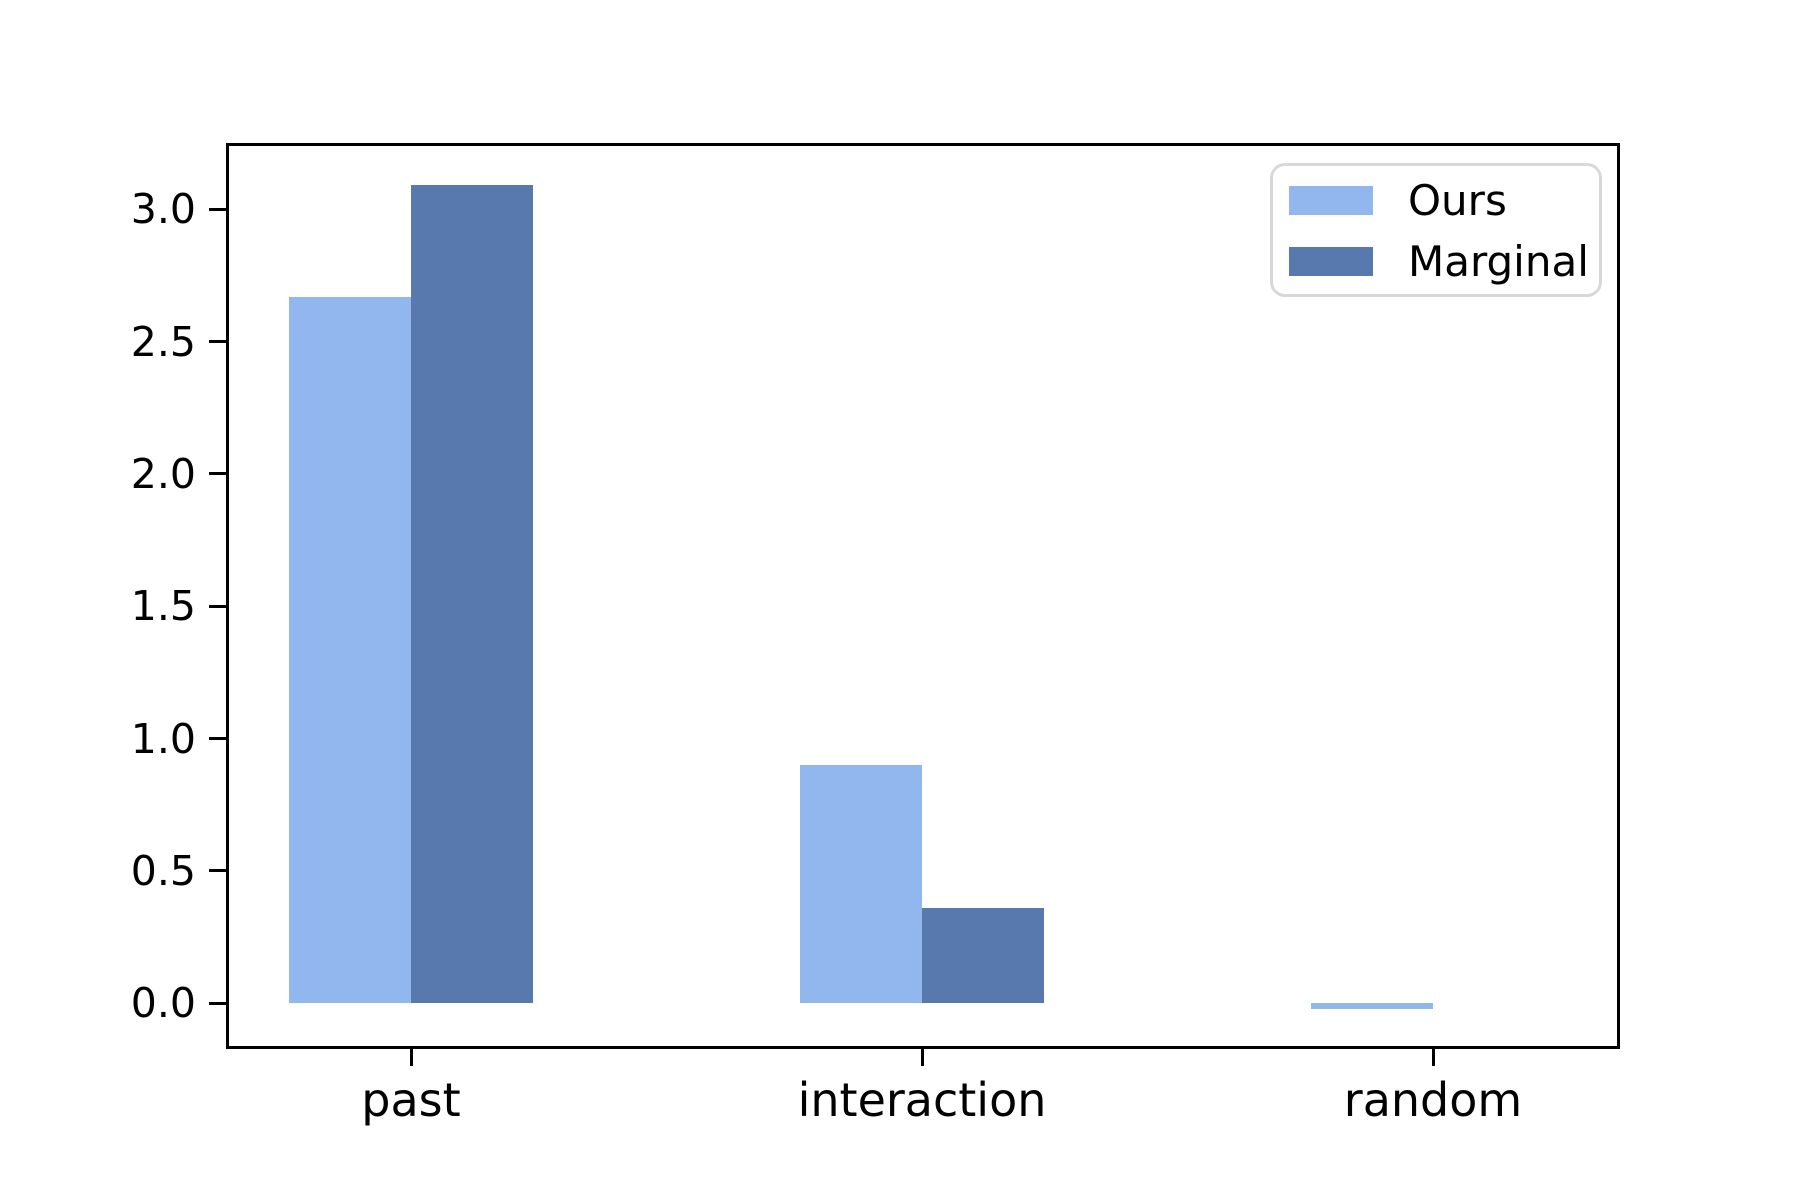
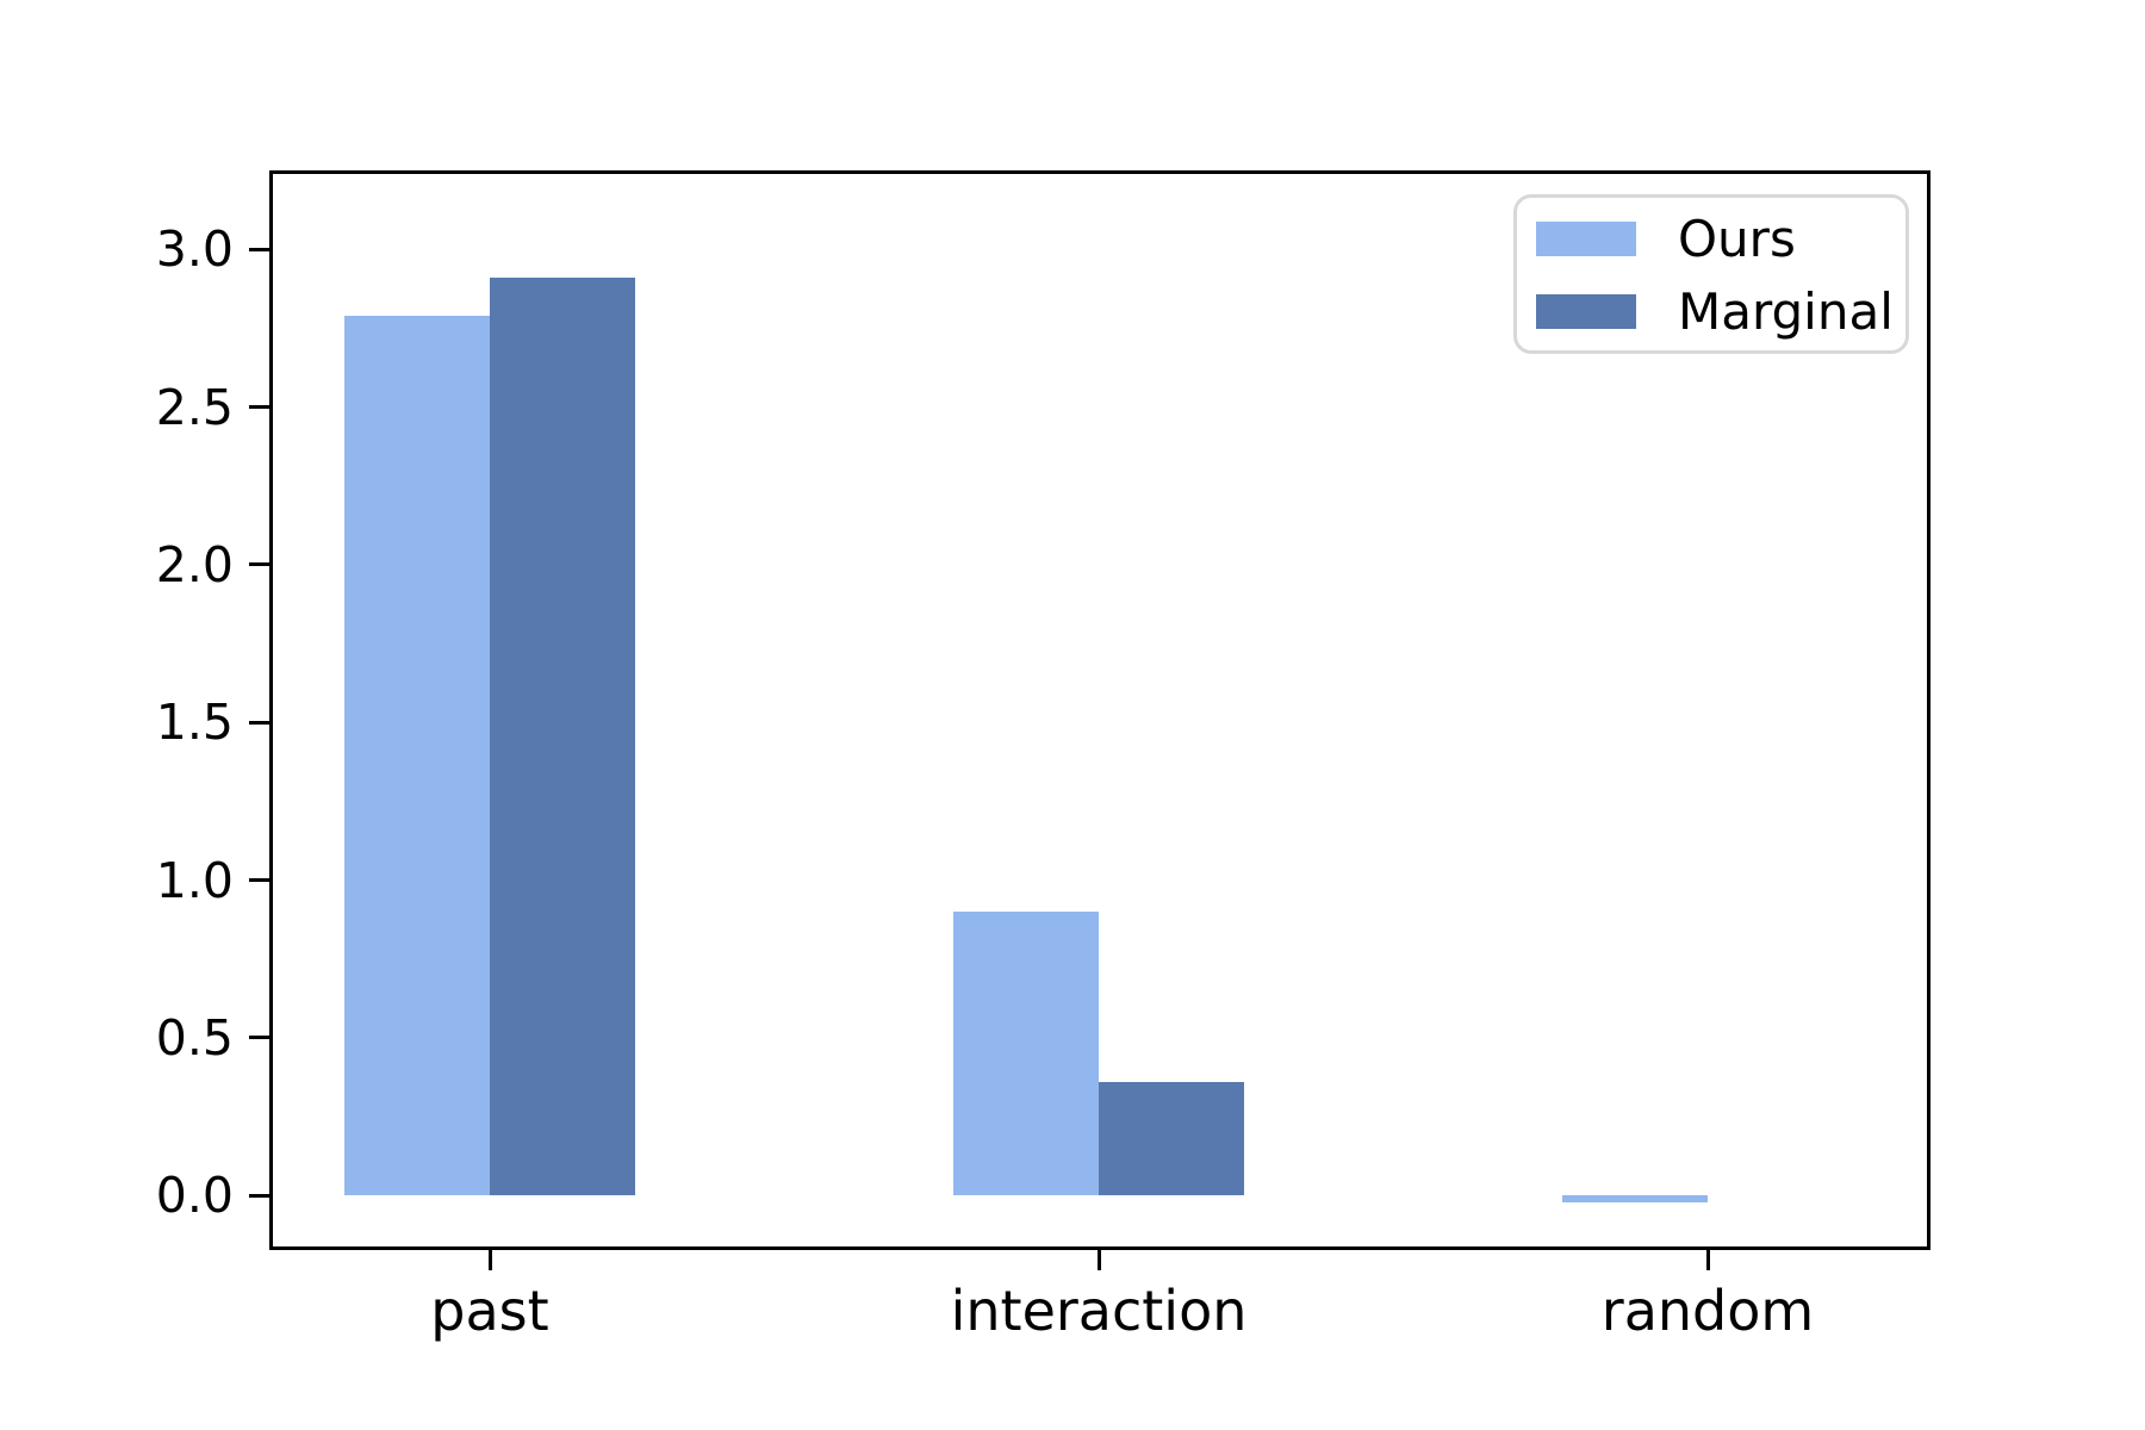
Ours/past: 2.67 -> 2.79
Marginal/past: 3.09 -> 2.91
